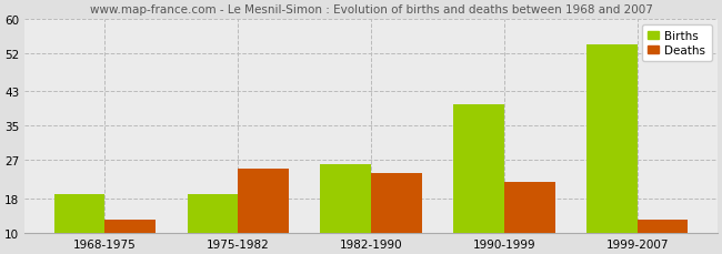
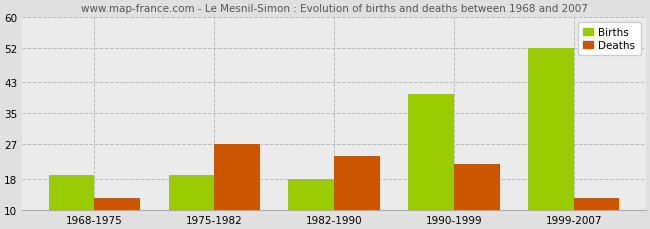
Deaths/1975-1982: 25 -> 27
Births/1982-1990: 26 -> 18
Births/1999-2007: 54 -> 52
